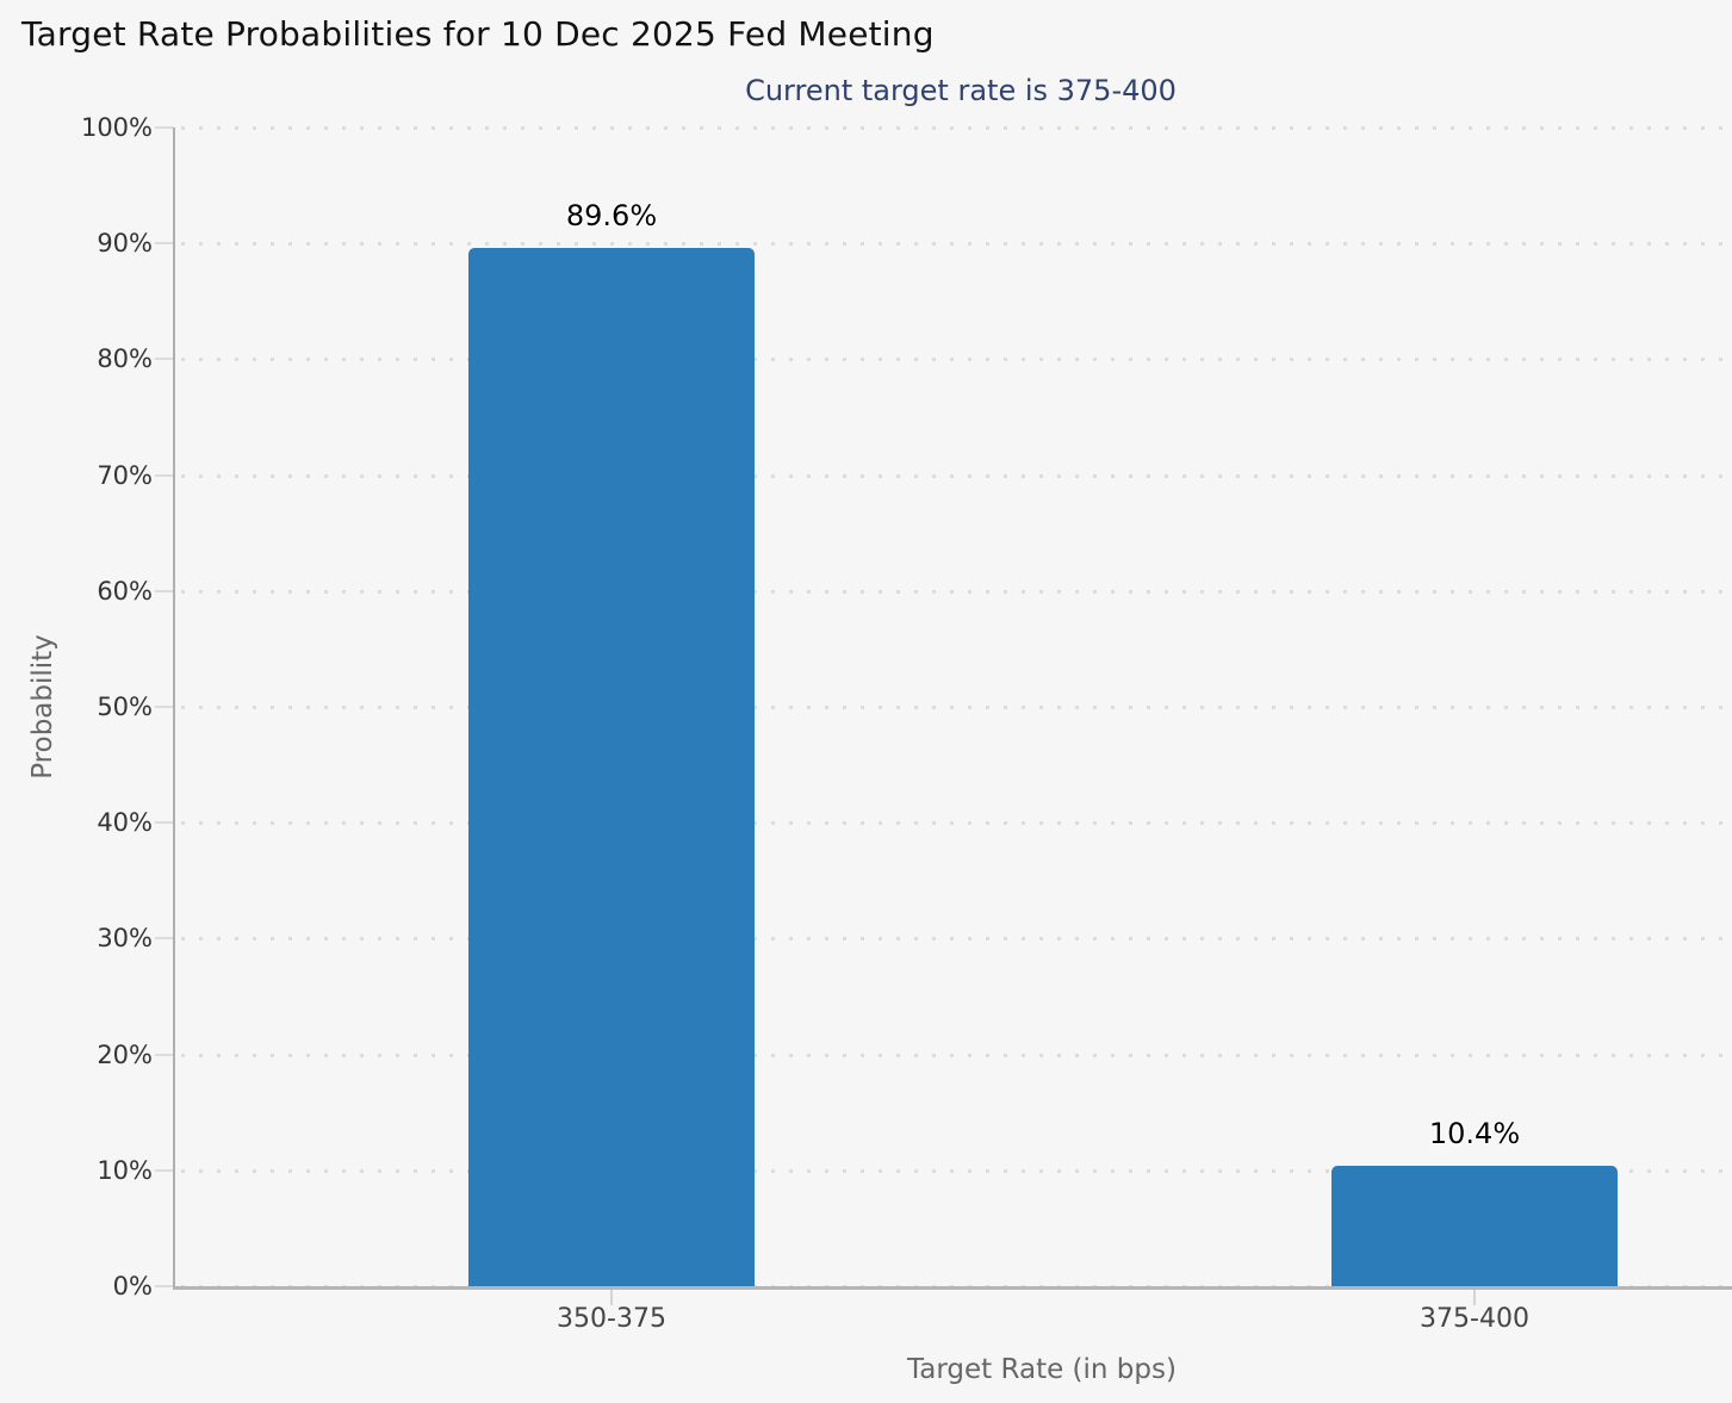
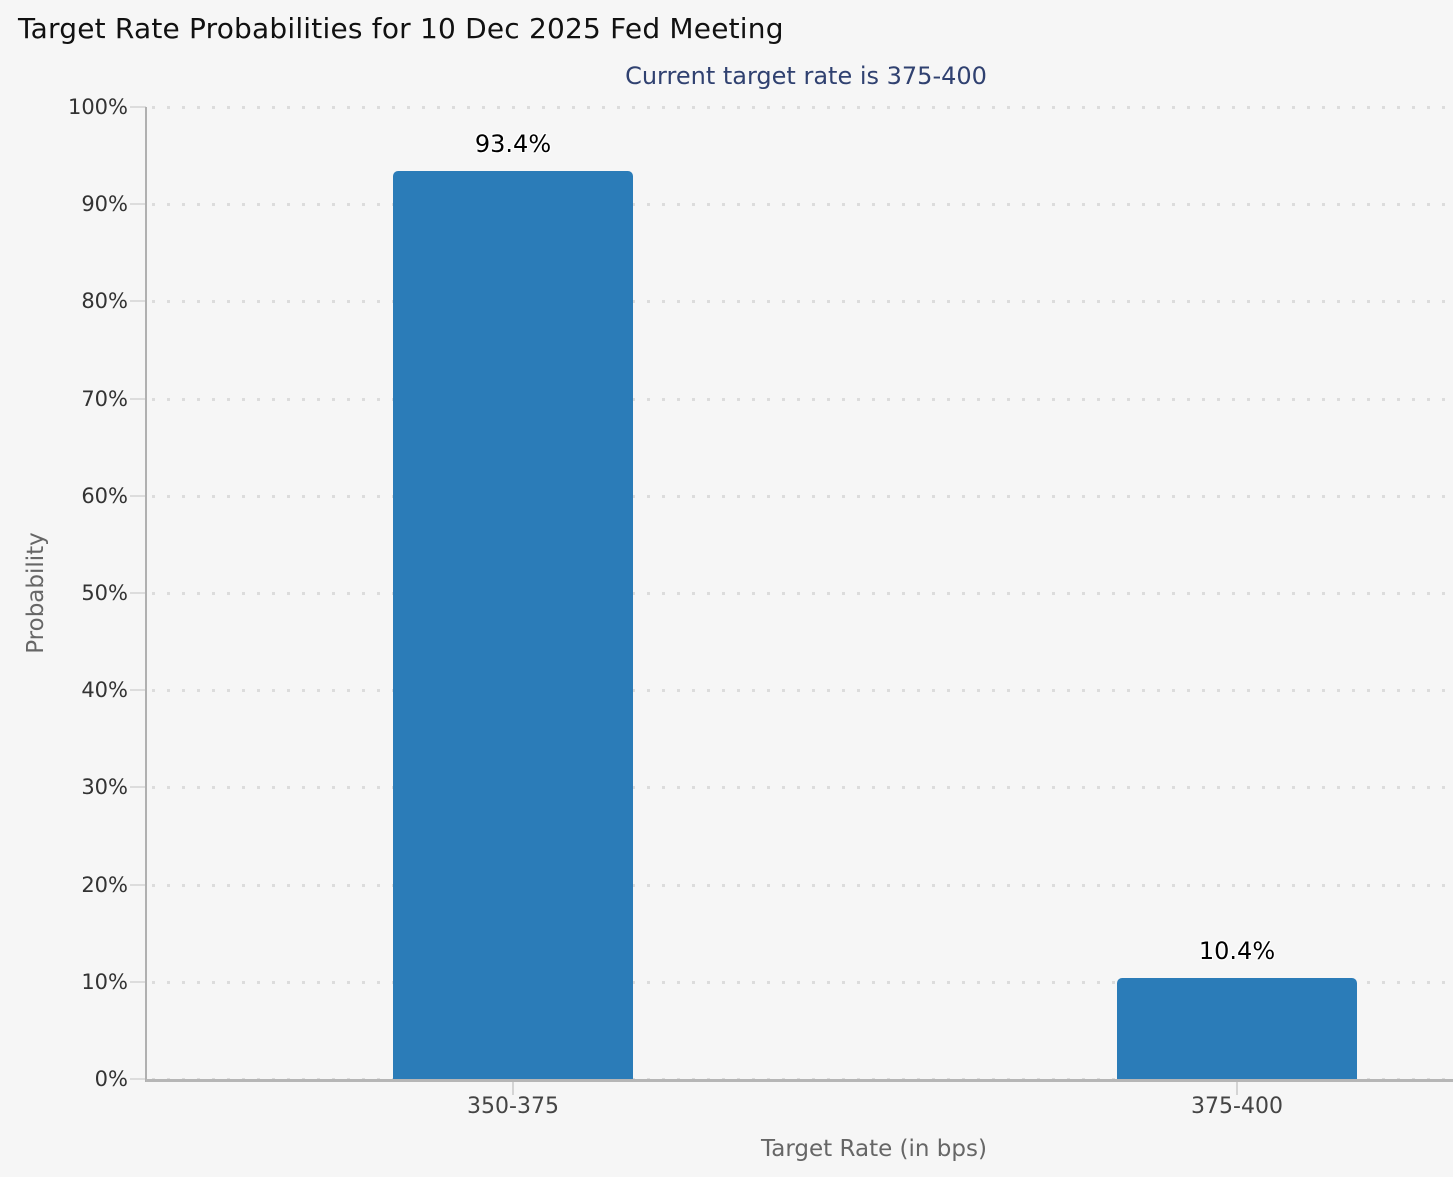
350-375: 89.6% -> 93.4%
